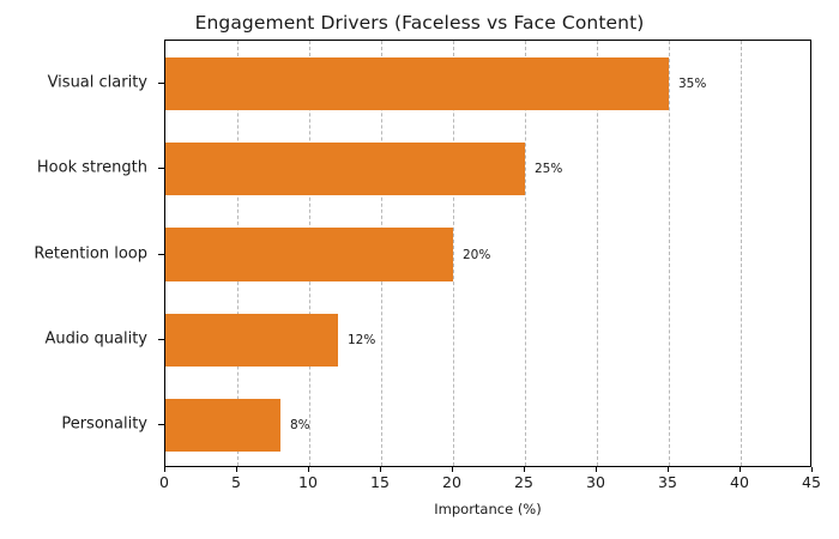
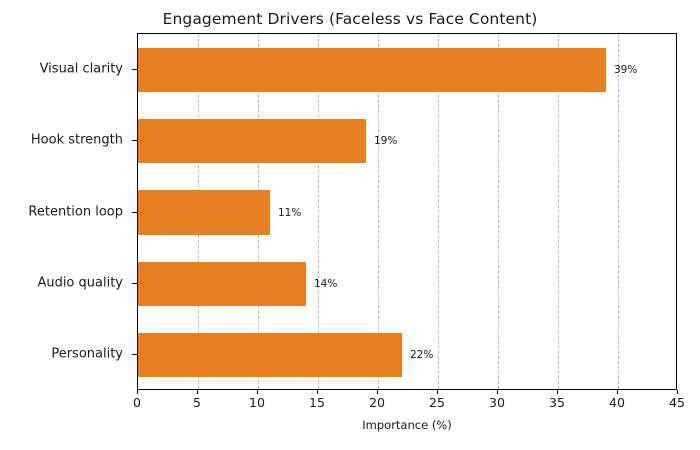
Visual clarity: 35% -> 39%
Hook strength: 25% -> 19%
Retention loop: 20% -> 11%
Audio quality: 12% -> 14%
Personality: 8% -> 22%
